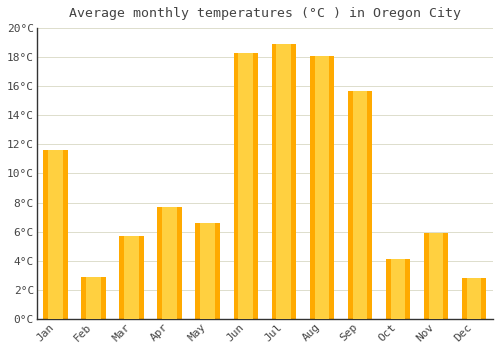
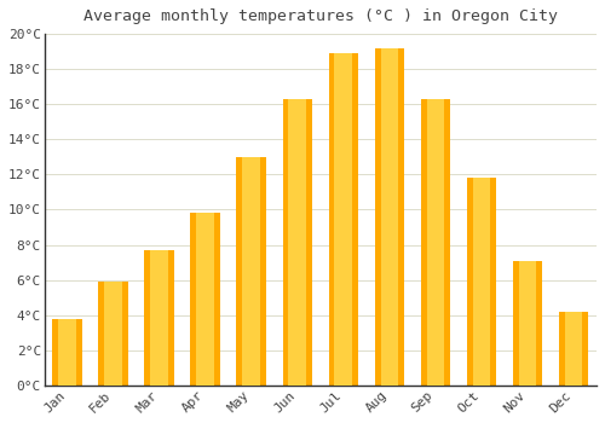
Jan: 11.6°C -> 3.8°C
Feb: 2.9°C -> 5.9°C
Mar: 5.7°C -> 7.7°C
Apr: 7.7°C -> 9.8°C
May: 6.6°C -> 13.0°C
Jun: 18.3°C -> 16.3°C
Aug: 18.1°C -> 19.2°C
Sep: 15.7°C -> 16.3°C
Oct: 4.1°C -> 11.8°C
Nov: 5.9°C -> 7.1°C
Dec: 2.8°C -> 4.2°C
